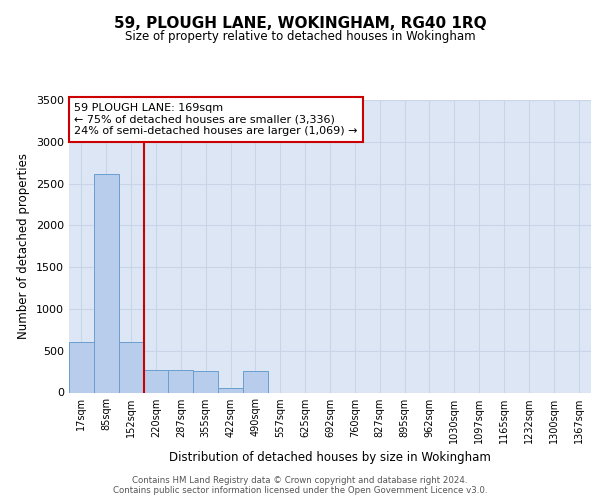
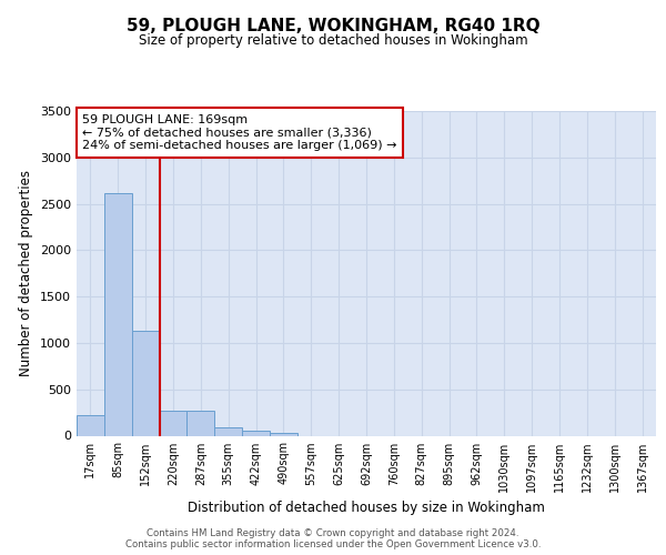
17sqm: 600 -> 220
152sqm: 600 -> 1130
355sqm: 260 -> 90
490sqm: 260 -> 30
